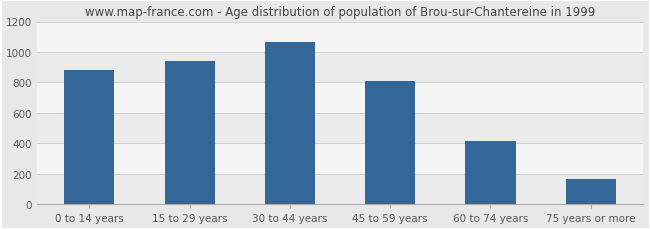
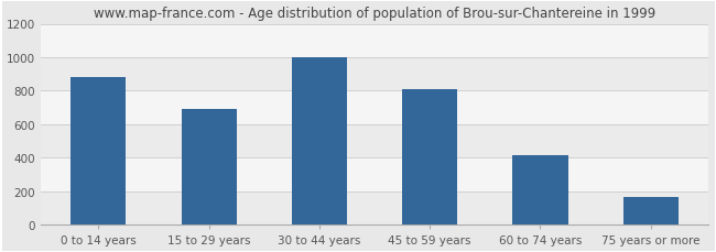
15 to 29 years: 940 -> 690
30 to 44 years: 1060 -> 1000
